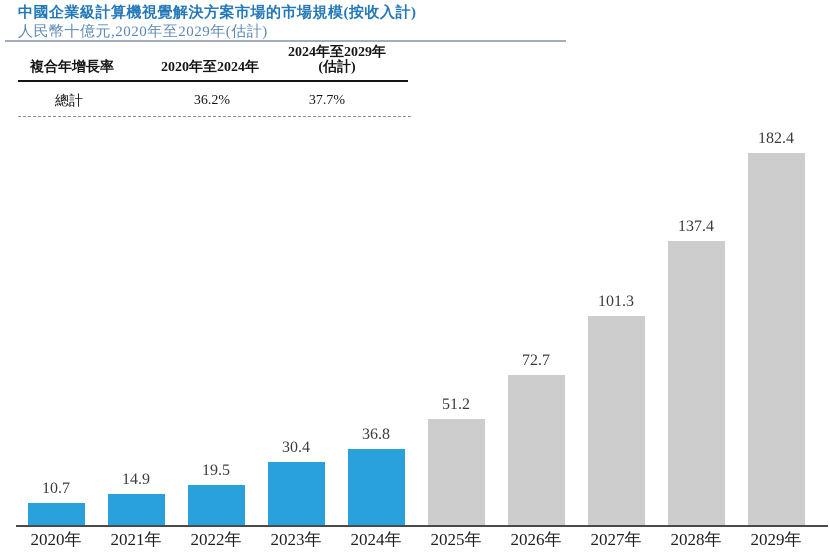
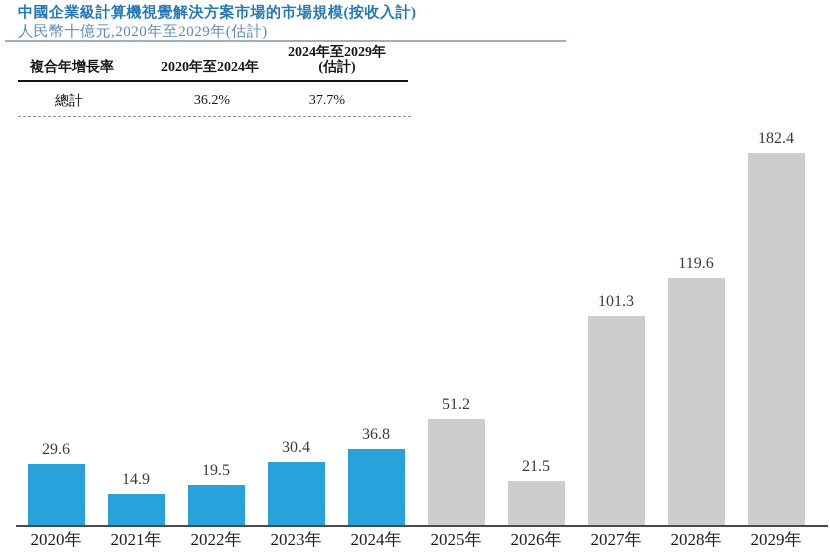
2020年: 10.7 -> 29.6
2026年: 72.7 -> 21.5
2028年: 137.4 -> 119.6
